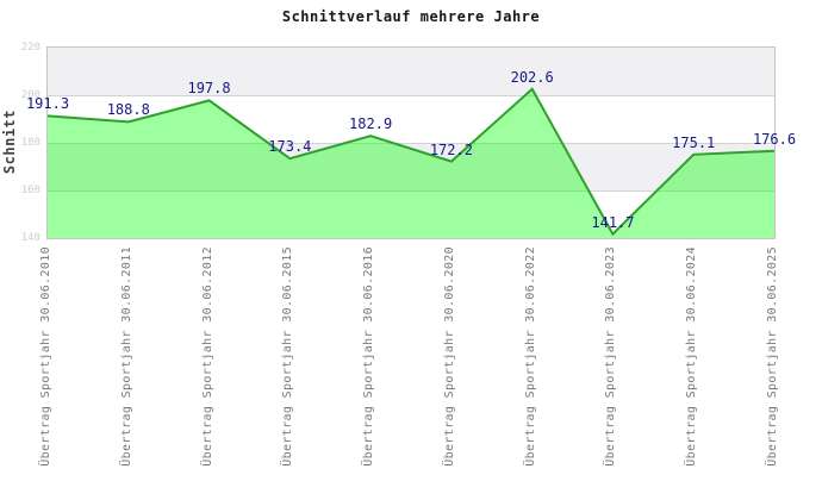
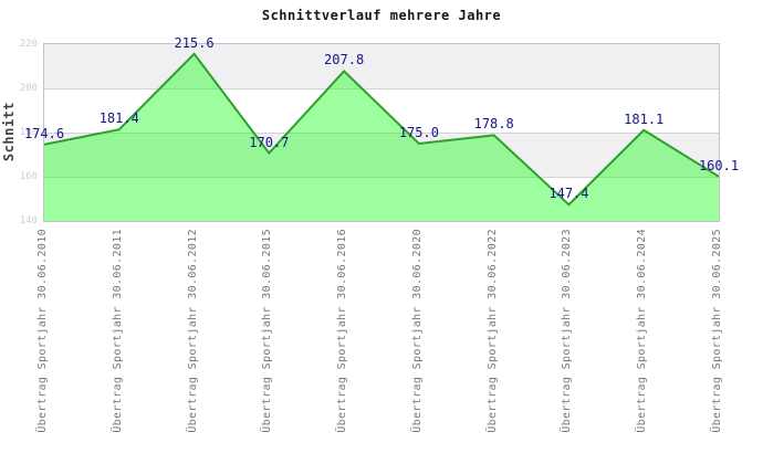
Übertrag Sportjahr 30.06.2010: 191.3 -> 174.6
Übertrag Sportjahr 30.06.2011: 188.8 -> 181.4
Übertrag Sportjahr 30.06.2012: 197.8 -> 215.6
Übertrag Sportjahr 30.06.2015: 173.4 -> 170.7
Übertrag Sportjahr 30.06.2016: 182.9 -> 207.8
Übertrag Sportjahr 30.06.2020: 172.2 -> 175.0
Übertrag Sportjahr 30.06.2022: 202.6 -> 178.8
Übertrag Sportjahr 30.06.2023: 141.7 -> 147.4
Übertrag Sportjahr 30.06.2024: 175.1 -> 181.1
Übertrag Sportjahr 30.06.2025: 176.6 -> 160.1
